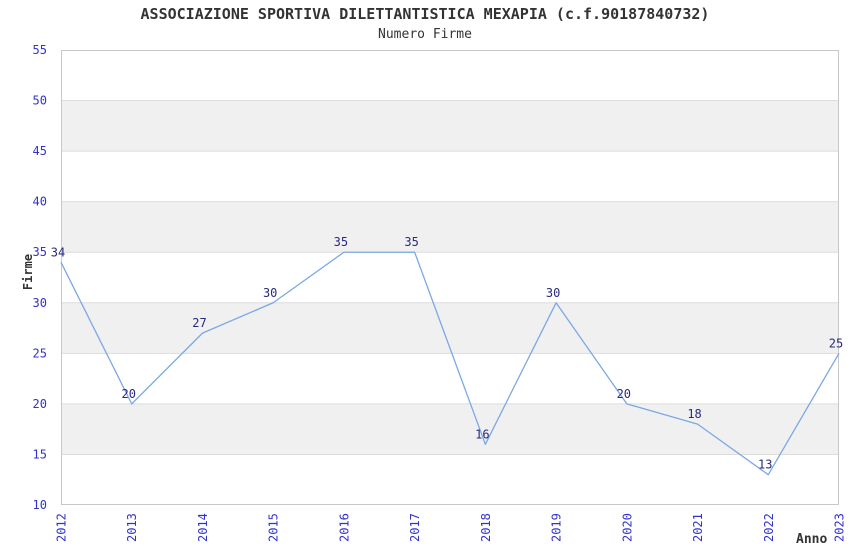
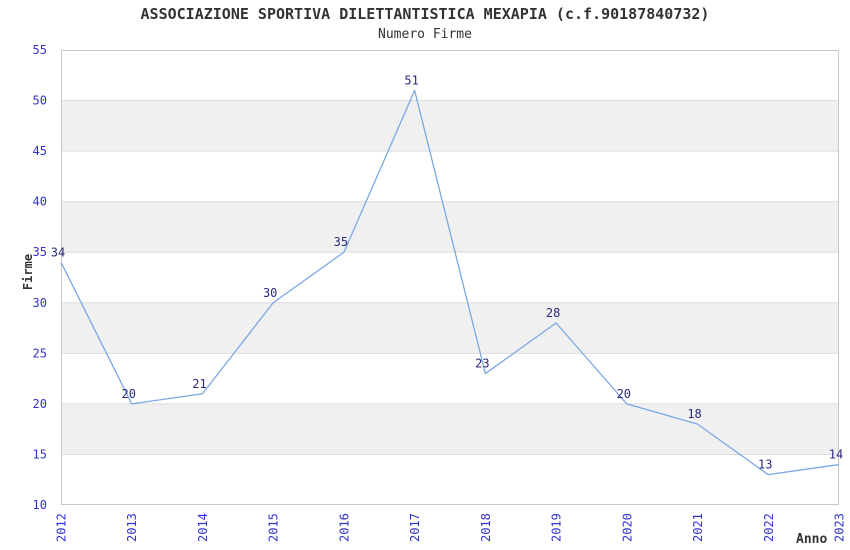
2014: 27 -> 21
2017: 35 -> 51
2018: 16 -> 23
2019: 30 -> 28
2023: 25 -> 14
